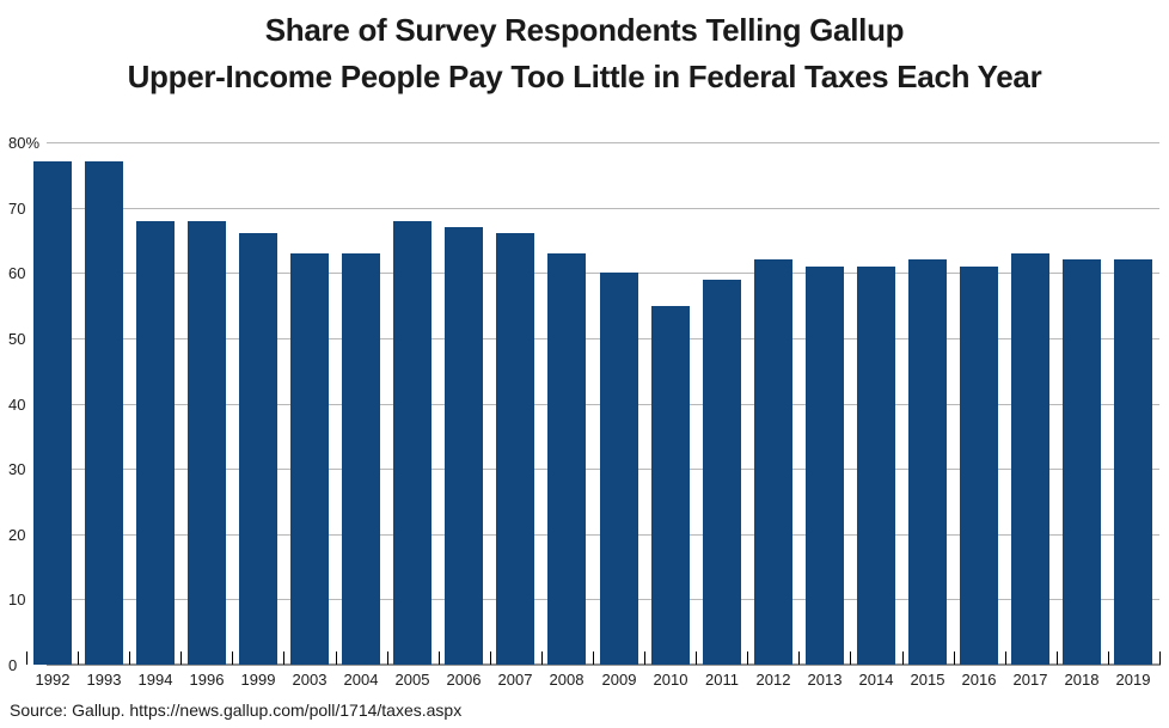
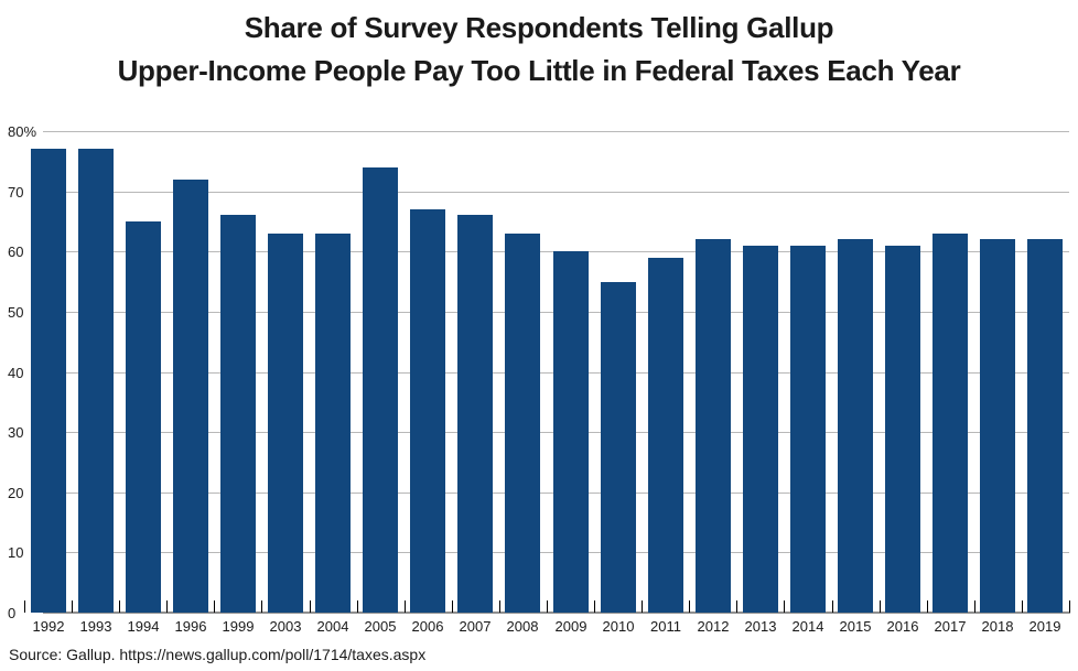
1994: 68% -> 65%
1996: 68% -> 72%
2005: 68% -> 74%
